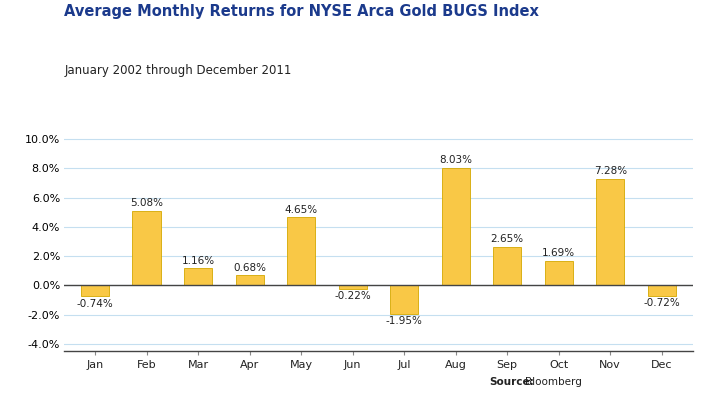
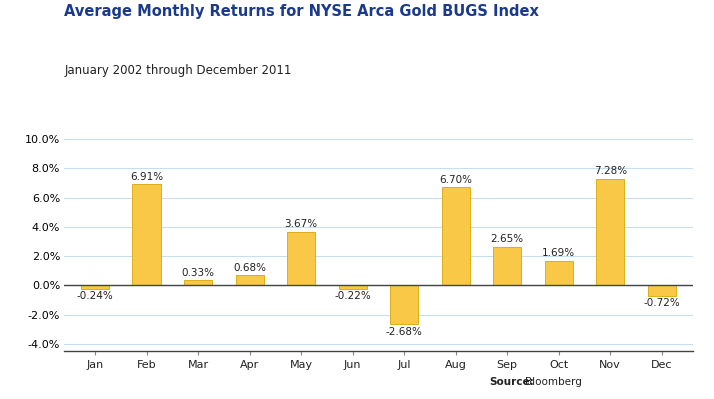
Jan: -0.74% -> -0.24%
Feb: 5.08% -> 6.91%
Mar: 1.16% -> 0.33%
May: 4.65% -> 3.67%
Jul: -1.95% -> -2.68%
Aug: 8.03% -> 6.70%
